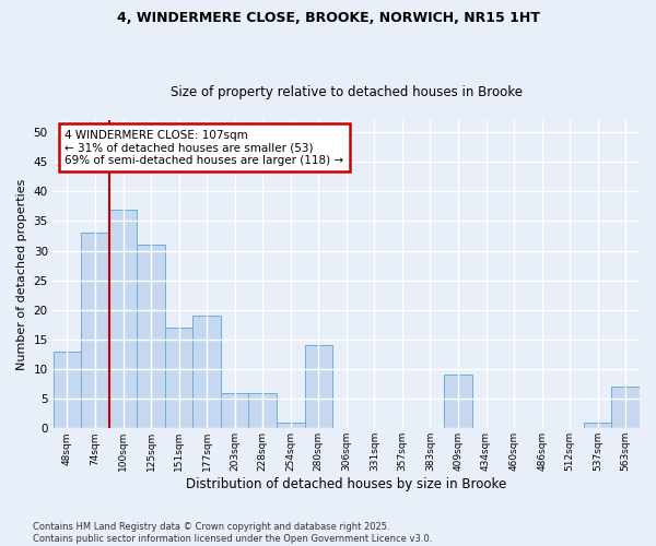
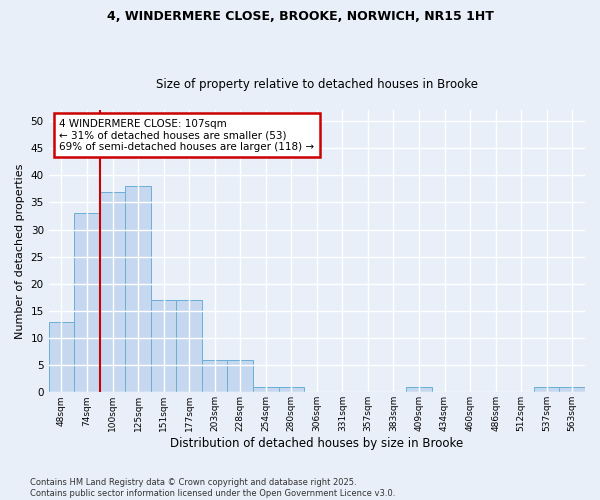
125sqm: 31 -> 38
177sqm: 19 -> 17
280sqm: 14 -> 1
409sqm: 9 -> 1
563sqm: 7 -> 1
